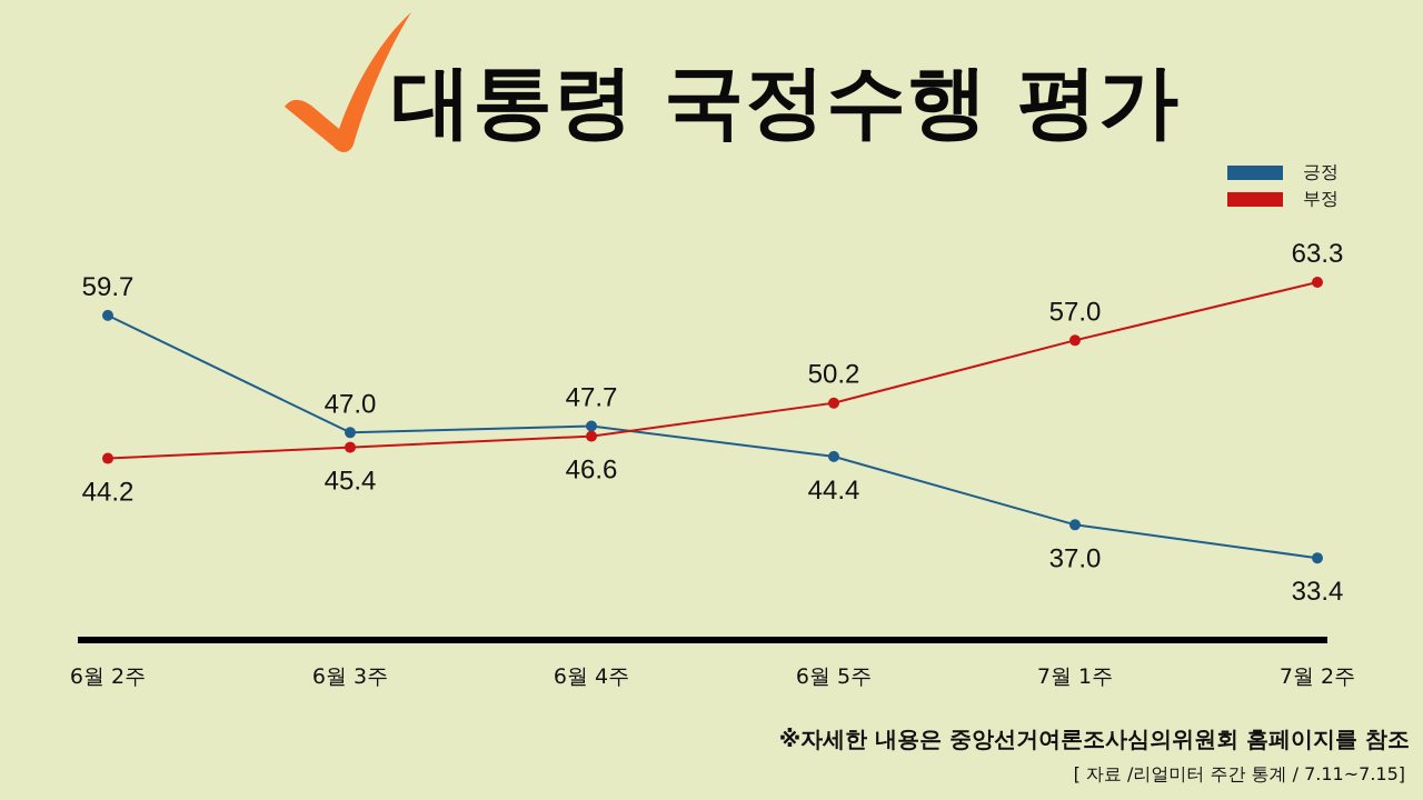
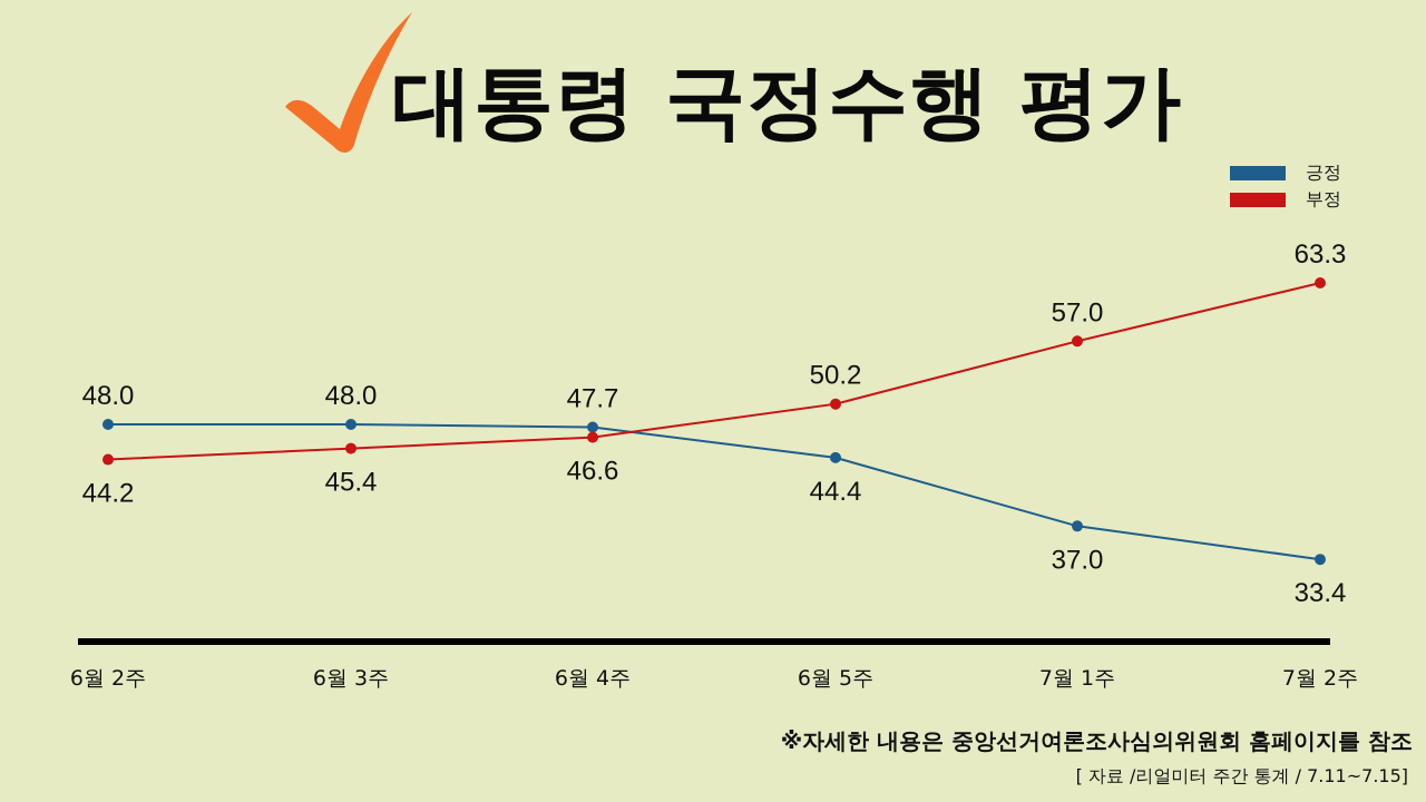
긍정/6월 2주: 59.7 -> 48.0
긍정/6월 3주: 47.0 -> 48.0
